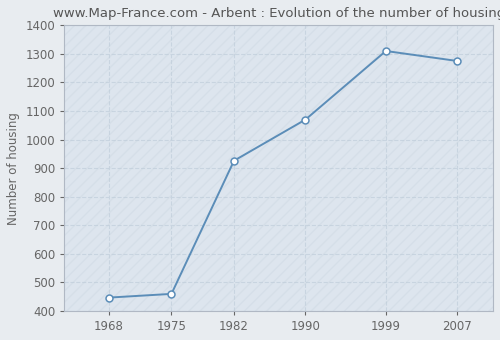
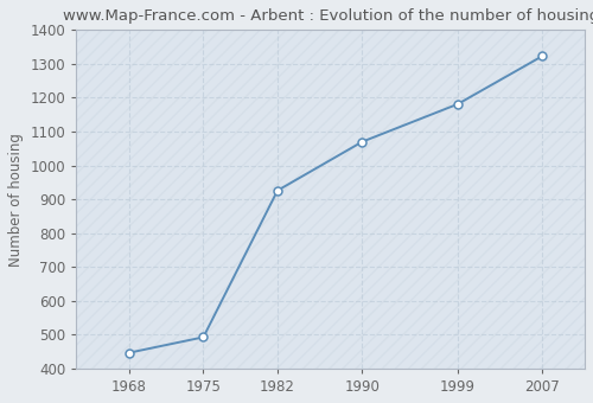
1975: 460 -> 493
1999: 1310 -> 1181
2007: 1275 -> 1323
